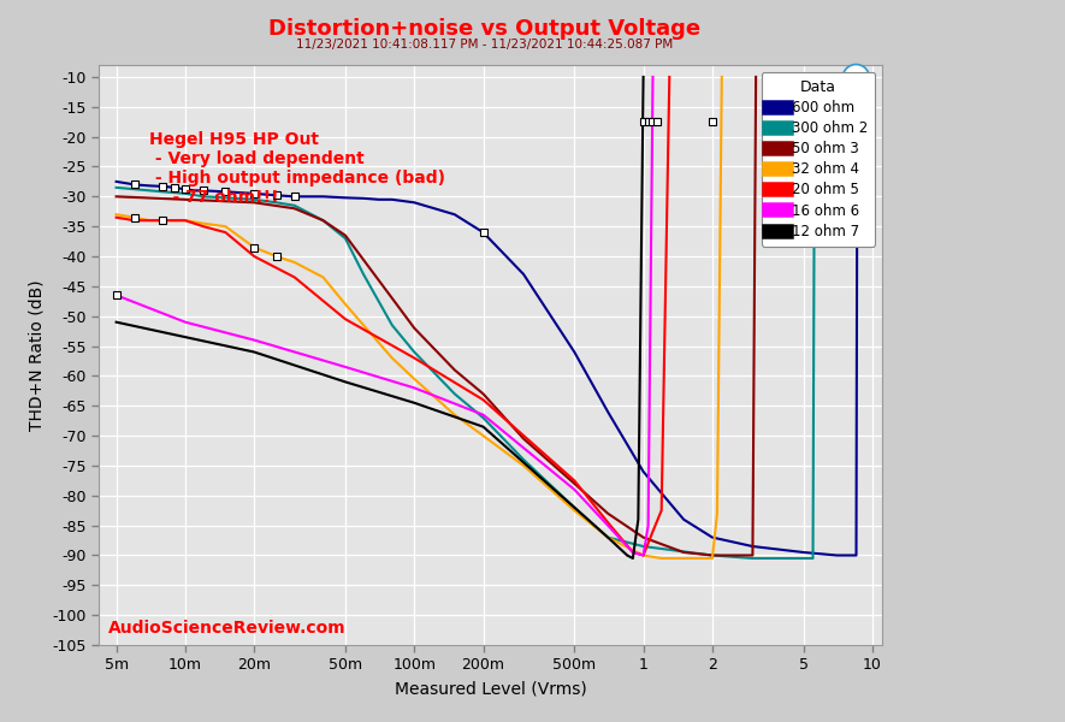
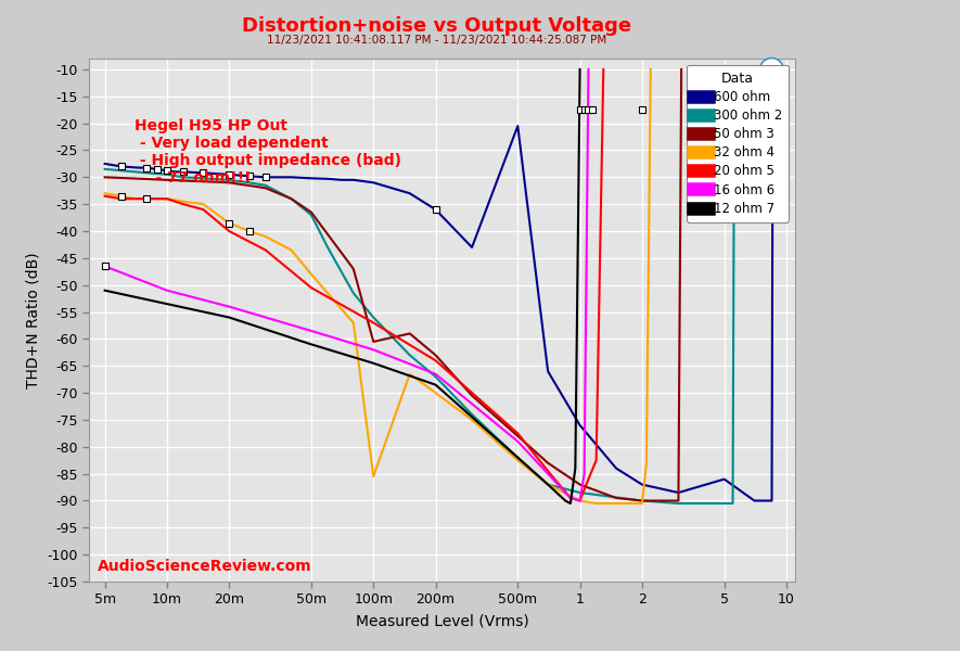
50 ohm 3/100m: -52.0 -> -60.5
32 ohm 4/100m: -60.5 -> -85.5
600 ohm/500m: -56.0 -> -20.5
600 ohm/5: -89.5 -> -86.0
